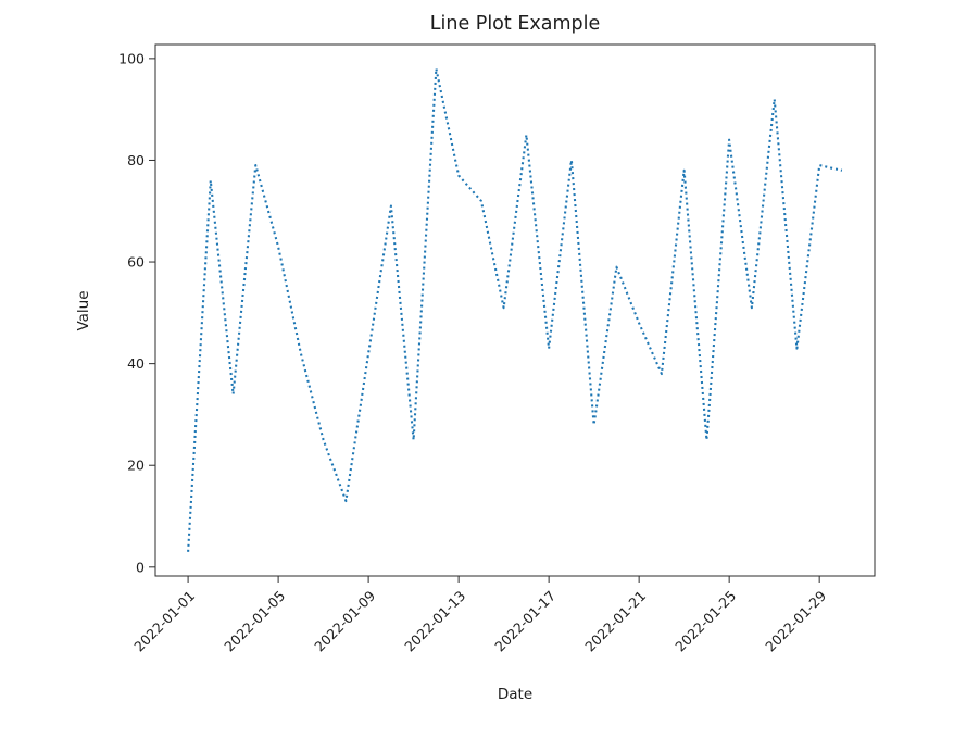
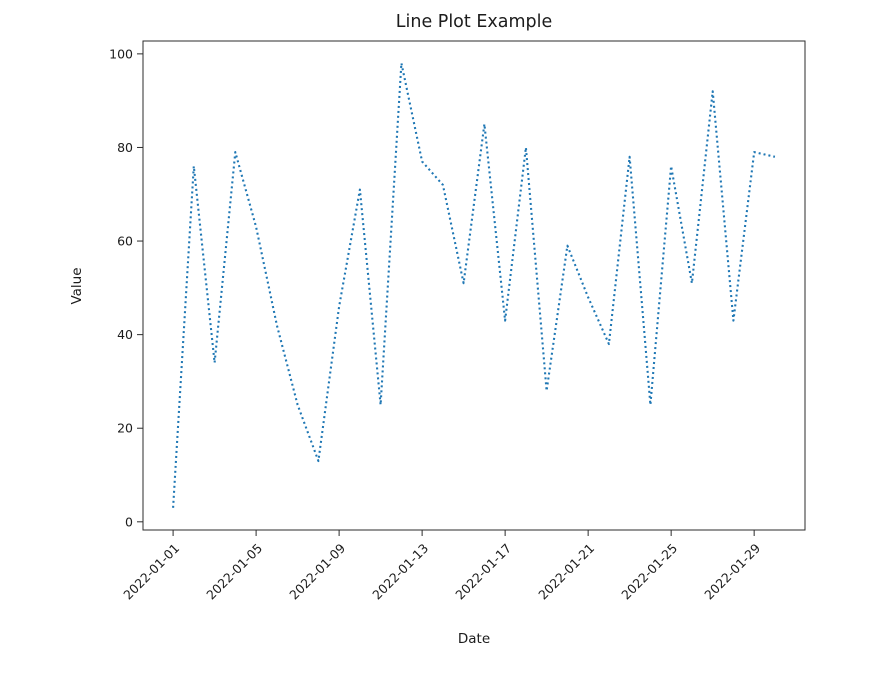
2022-01-09: 42 -> 46
2022-01-25: 84 -> 76
